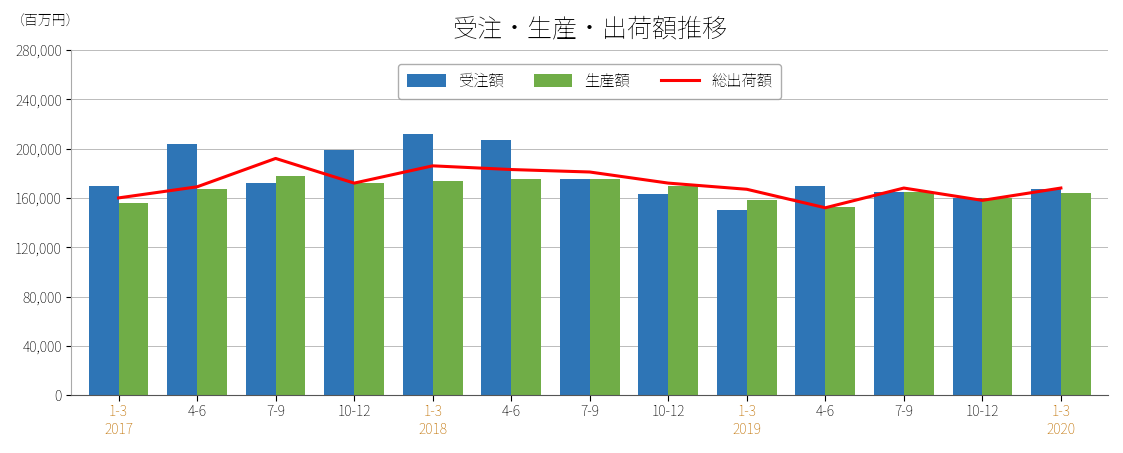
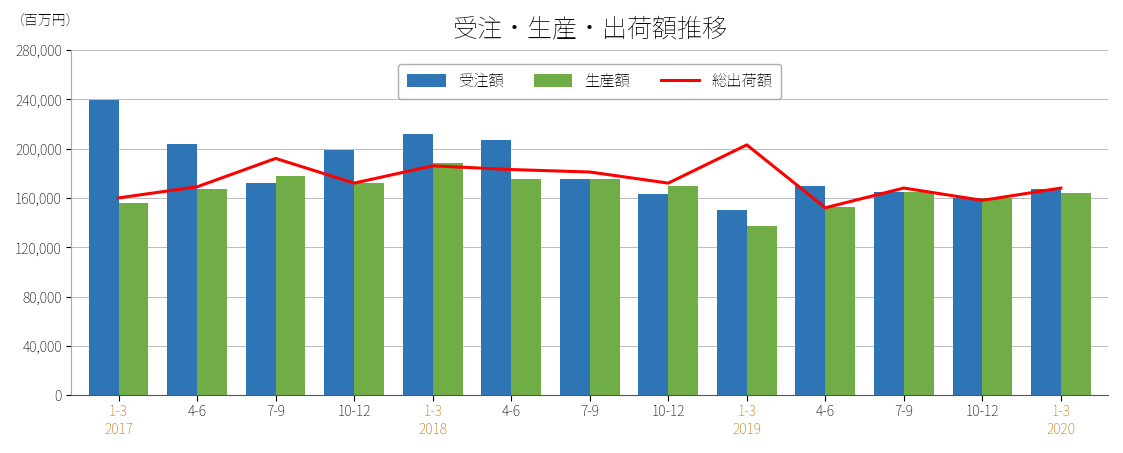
受注額/1-3 2017: 170,000 -> 239,000
生産額/1-3 2018: 174,000 -> 188,000
総出荷額/1-3 2019: 167,000 -> 203,000
生産額/1-3 2019: 158,000 -> 137,000
